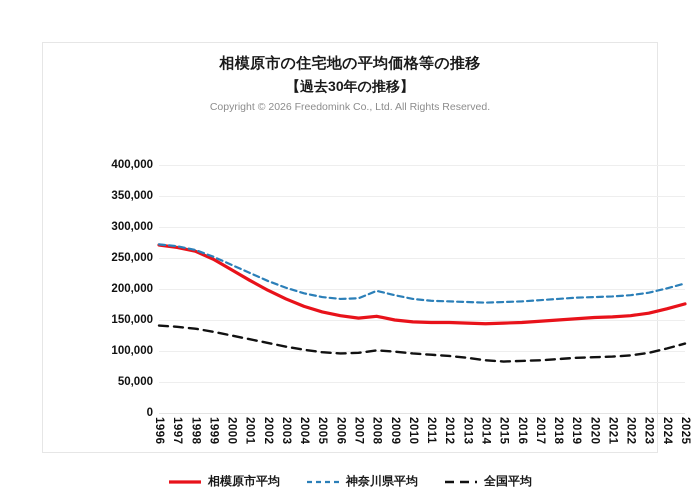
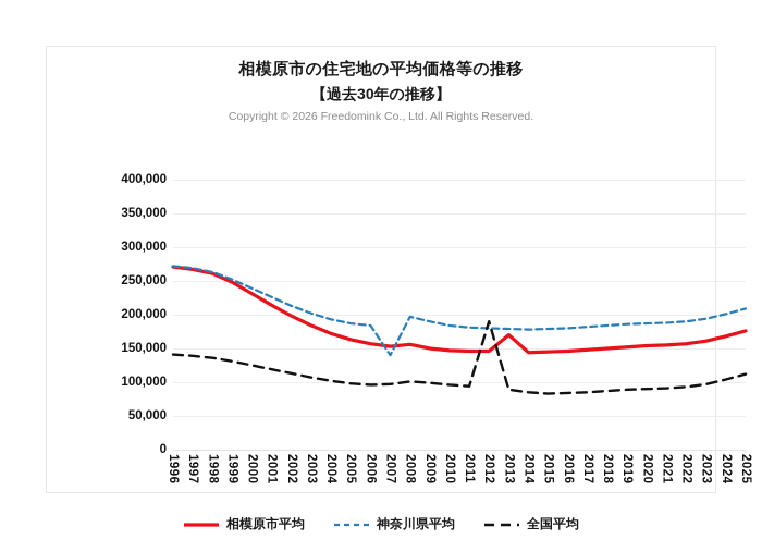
神奈川県平均/2007: 180000 -> 140000
全国平均/2012: 90000 -> 190000
相模原市平均/2013: 140000 -> 170000
